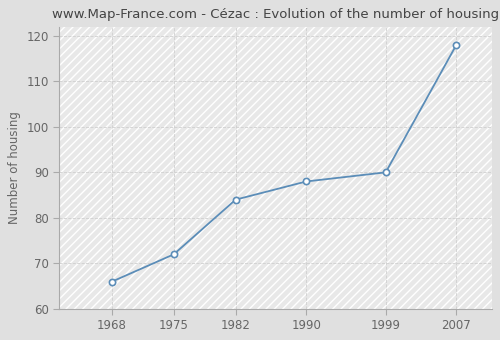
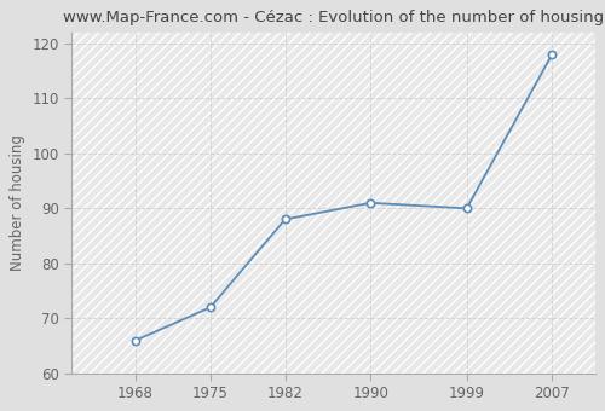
1982: 84 -> 88
1990: 88 -> 91
